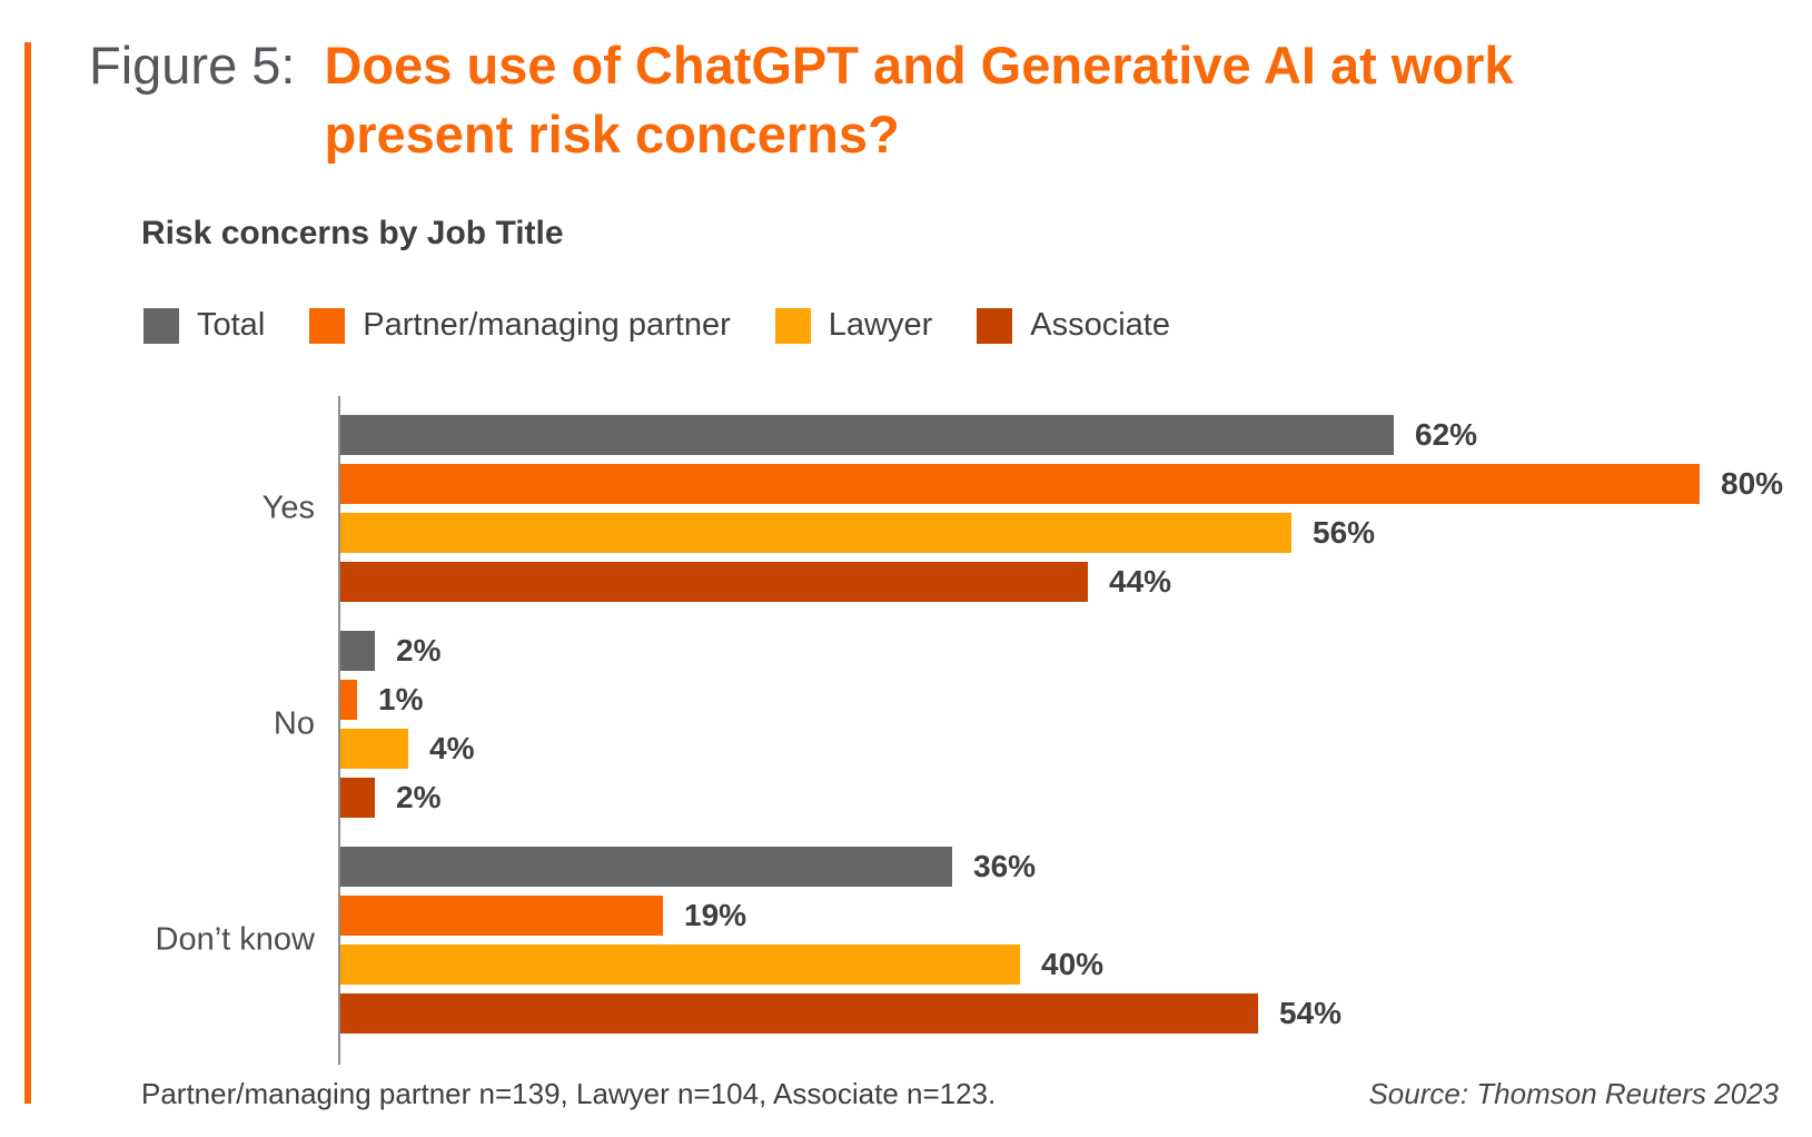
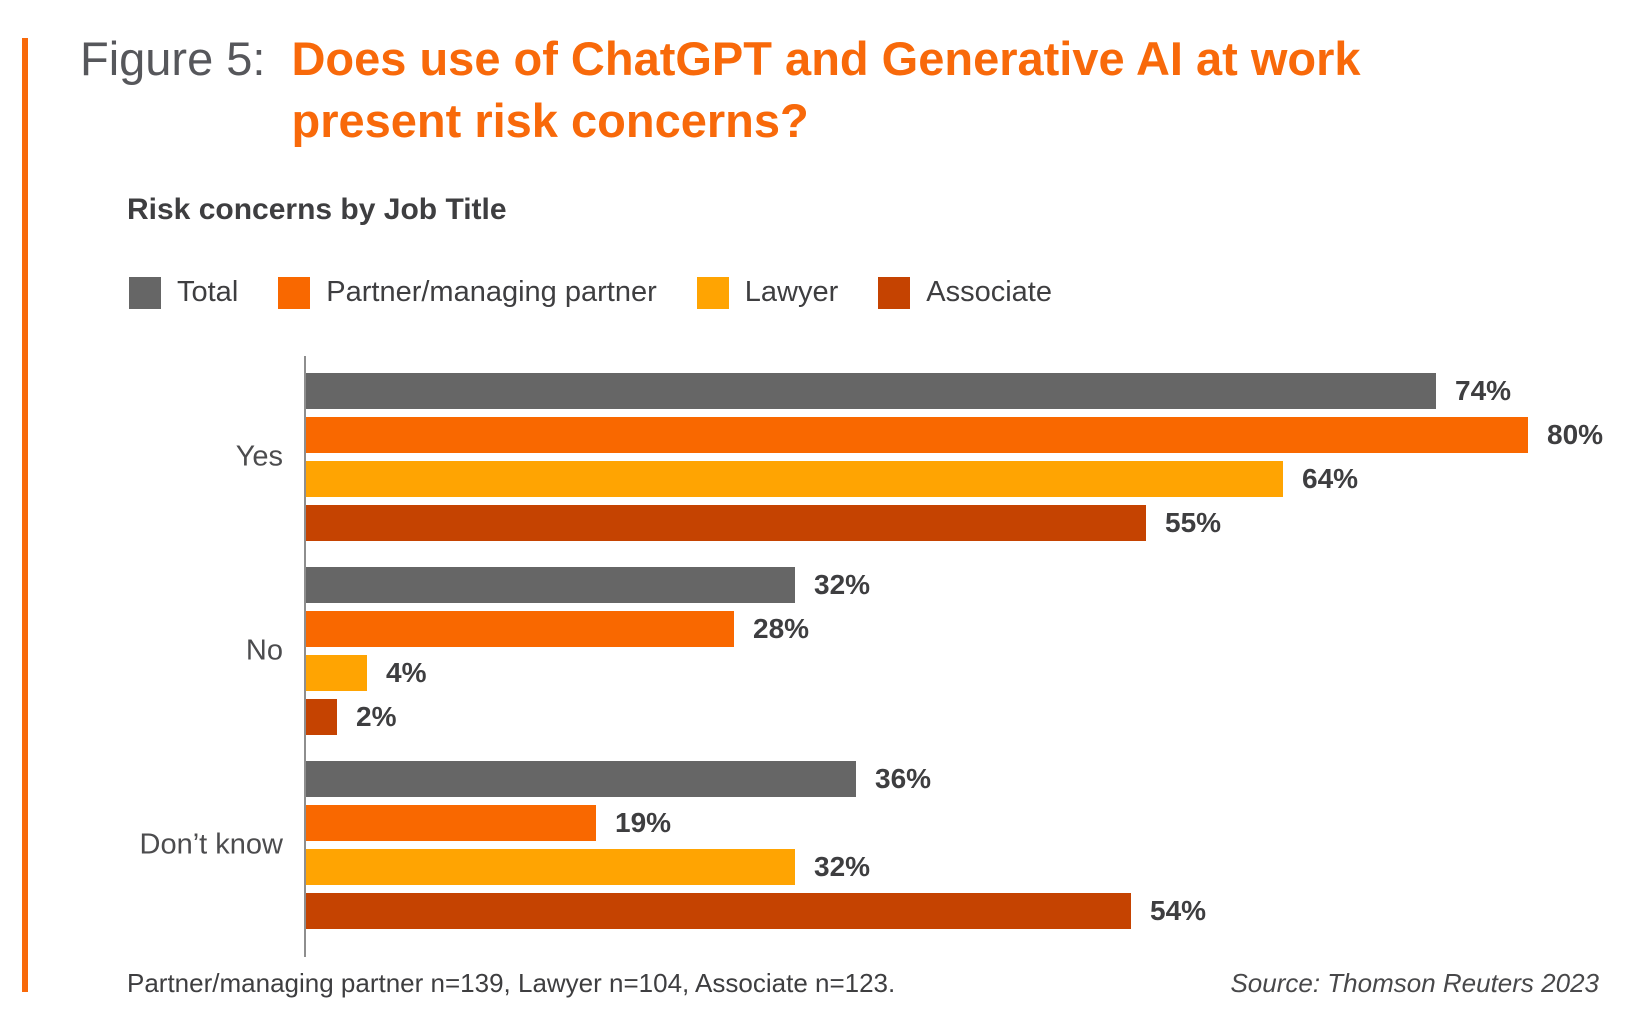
Total/Yes: 62% -> 74%
Lawyer/Yes: 56% -> 64%
Associate/Yes: 44% -> 55%
Total/No: 2% -> 32%
Partner/managing partner/No: 1% -> 28%
Lawyer/Don’t know: 40% -> 32%
